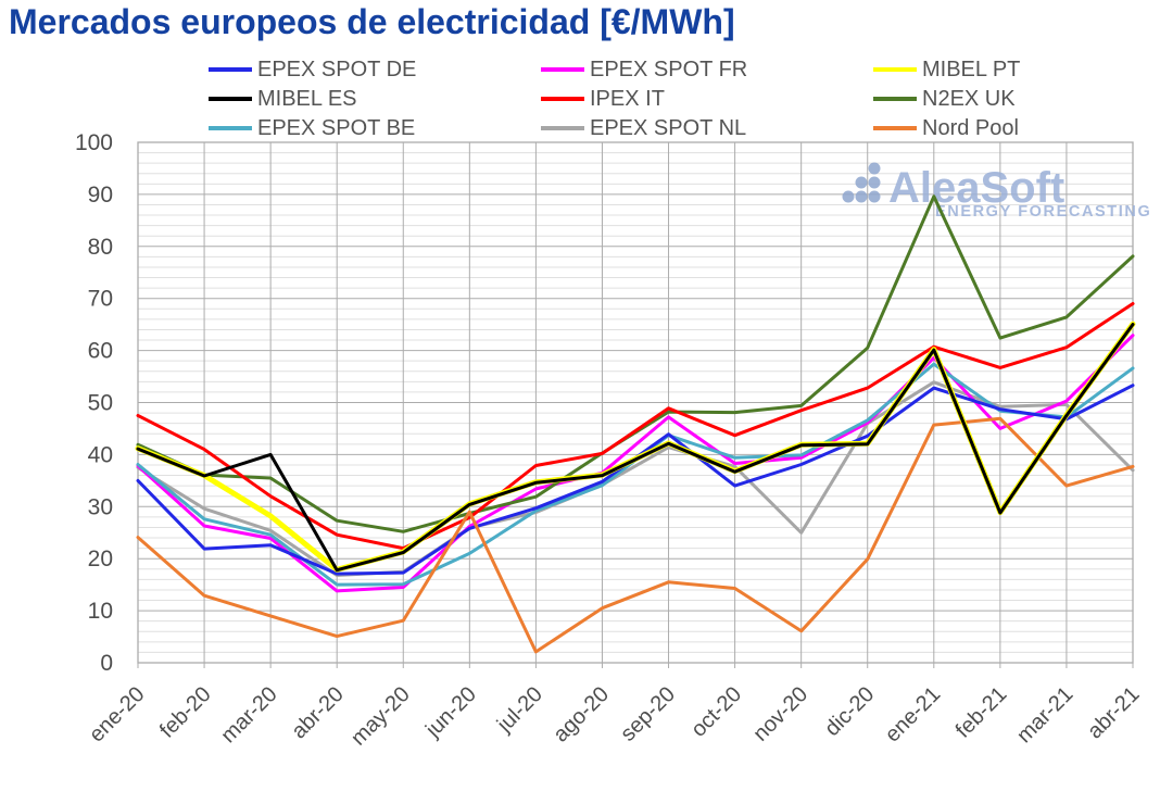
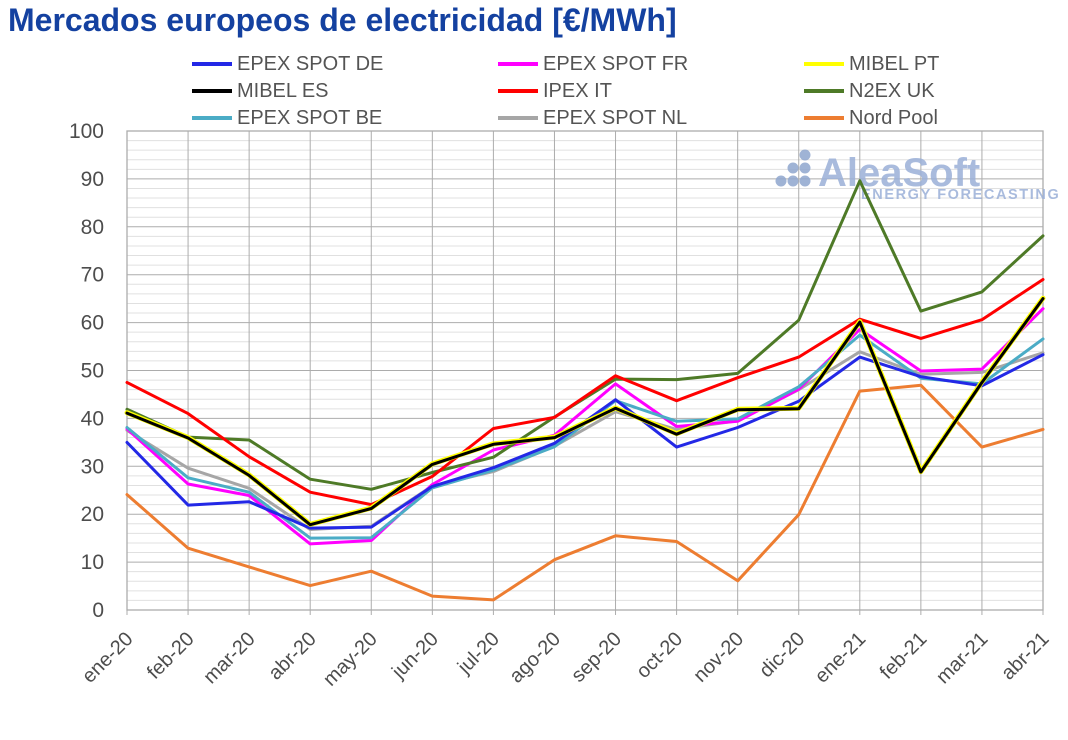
MIBEL ES/mar-20: 40 -> 28
EPEX SPOT BE/jun-20: 21 -> 26
Nord Pool/jun-20: 29 -> 3
EPEX SPOT NL/nov-20: 25 -> 40
EPEX SPOT FR/feb-21: 45 -> 50
EPEX SPOT NL/abr-21: 37 -> 54
